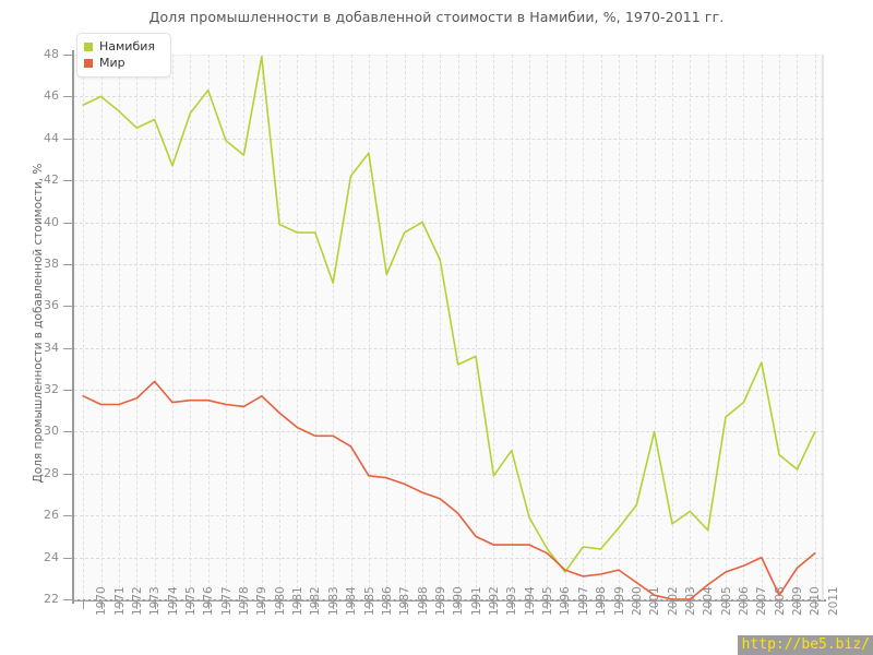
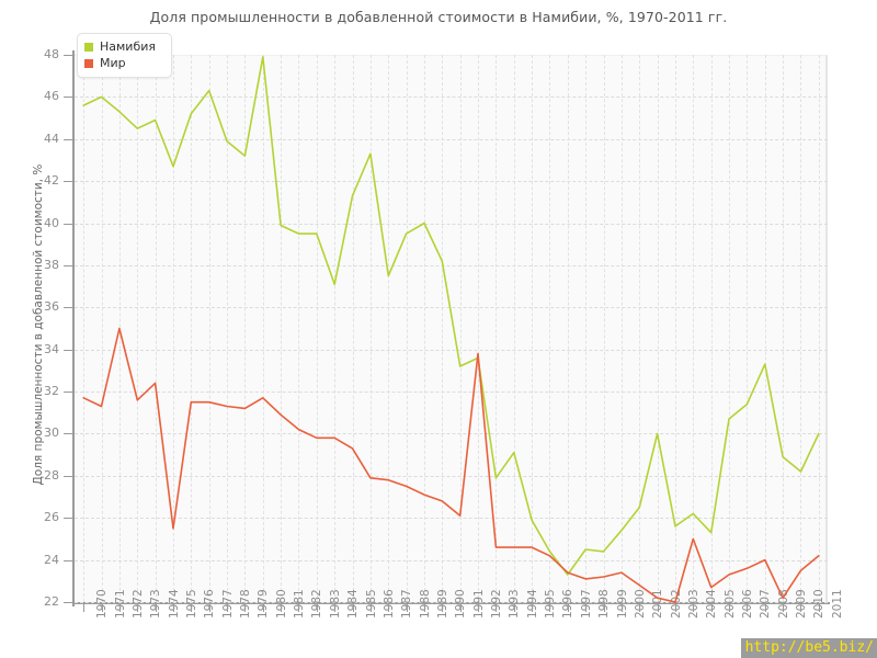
Мир/1972: 31.3 -> 35.0
Мир/1975: 31.4 -> 25.5
Намибия/1985: 42.2 -> 41.3
Мир/1992: 25.0 -> 33.8
Мир/2004: 22.0 -> 25.0
